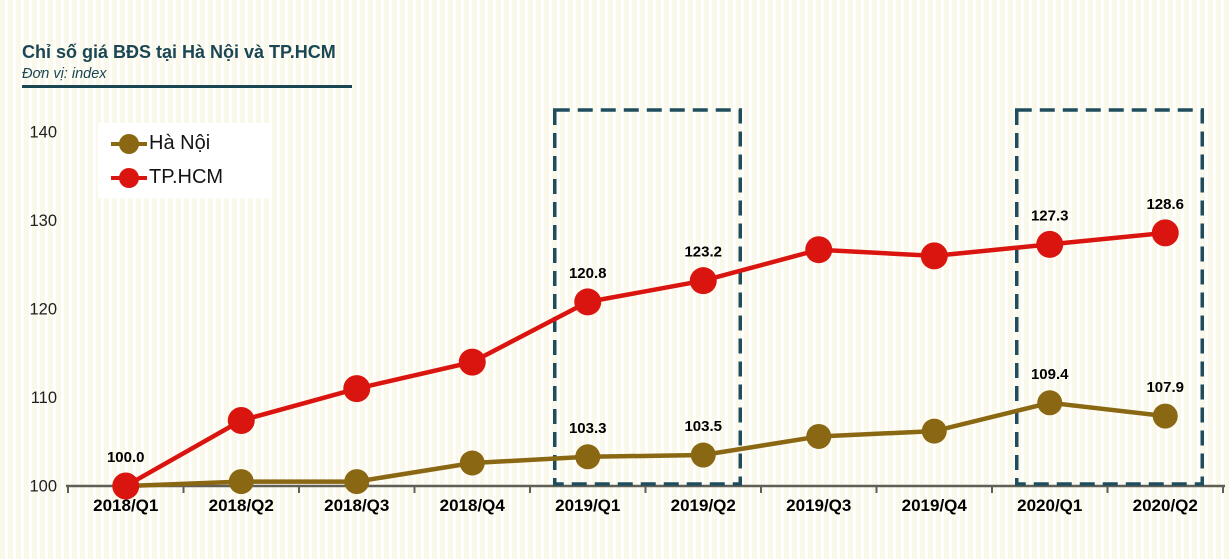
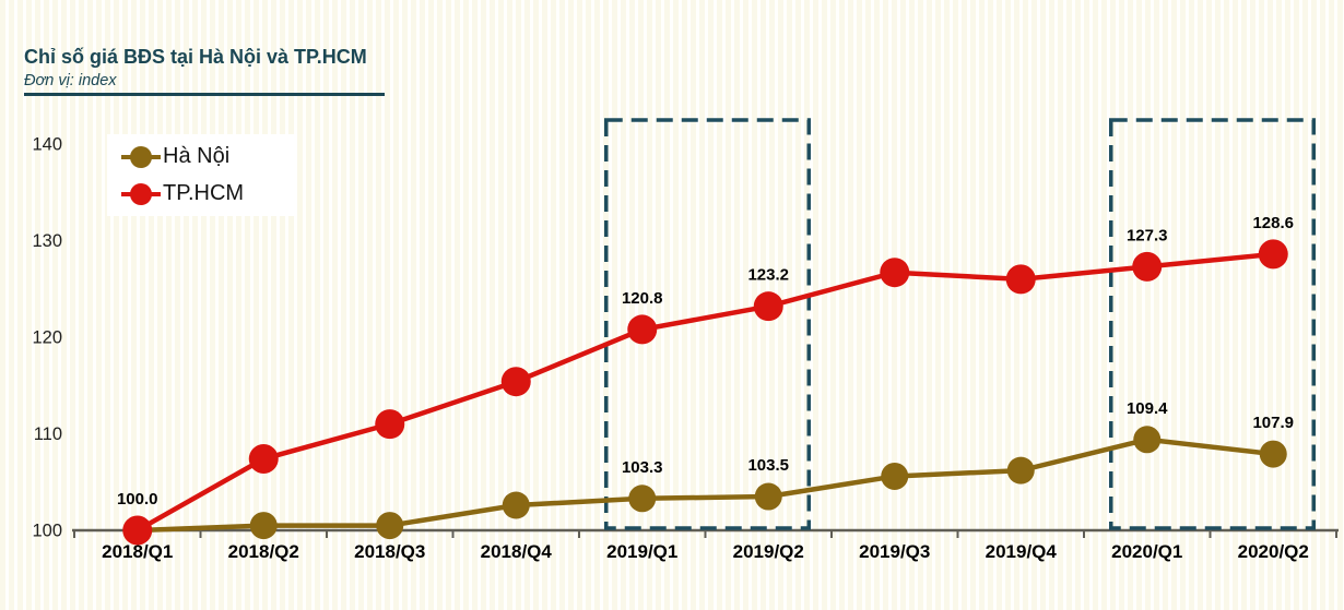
TP.HCM/2018/Q4: 114 -> 115
